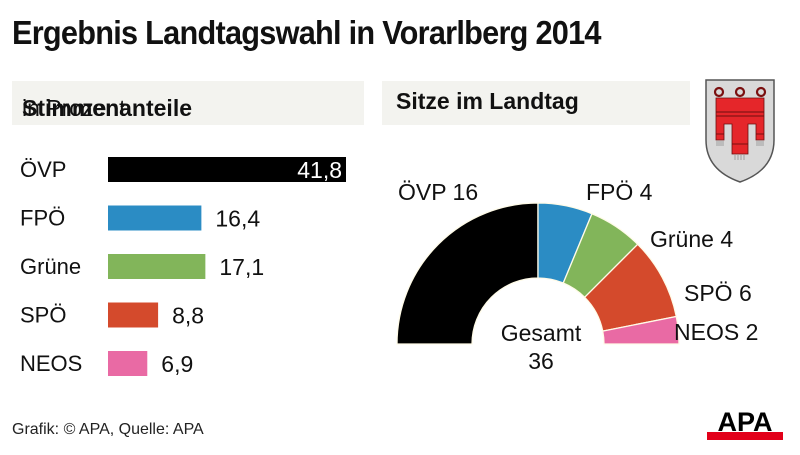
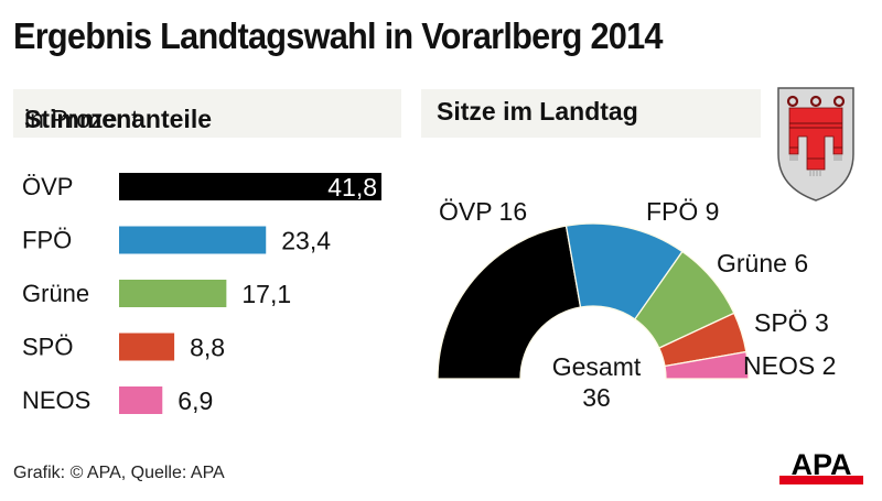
Stimmenanteile in Prozent/FPÖ: 16,4 -> 23,4
Sitze im Landtag/FPÖ: 4 -> 9
Sitze im Landtag/Grüne: 4 -> 6
Sitze im Landtag/SPÖ: 6 -> 3
